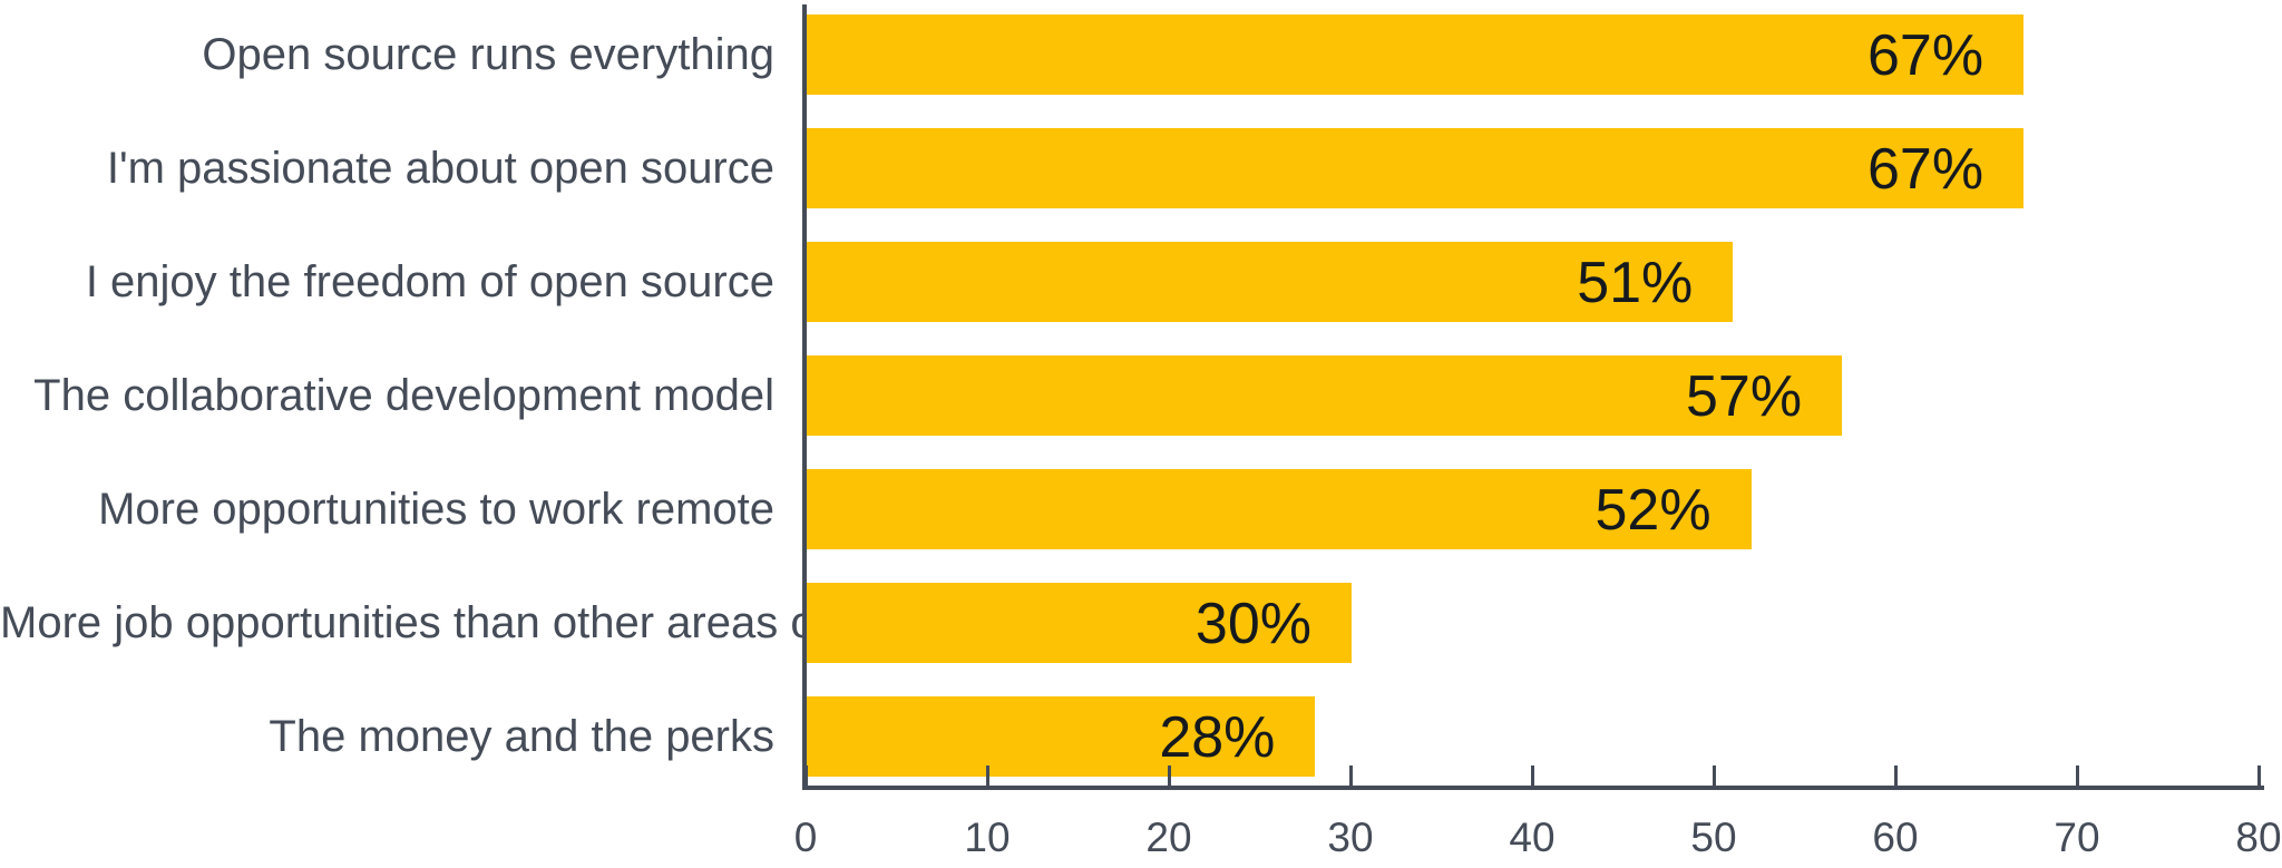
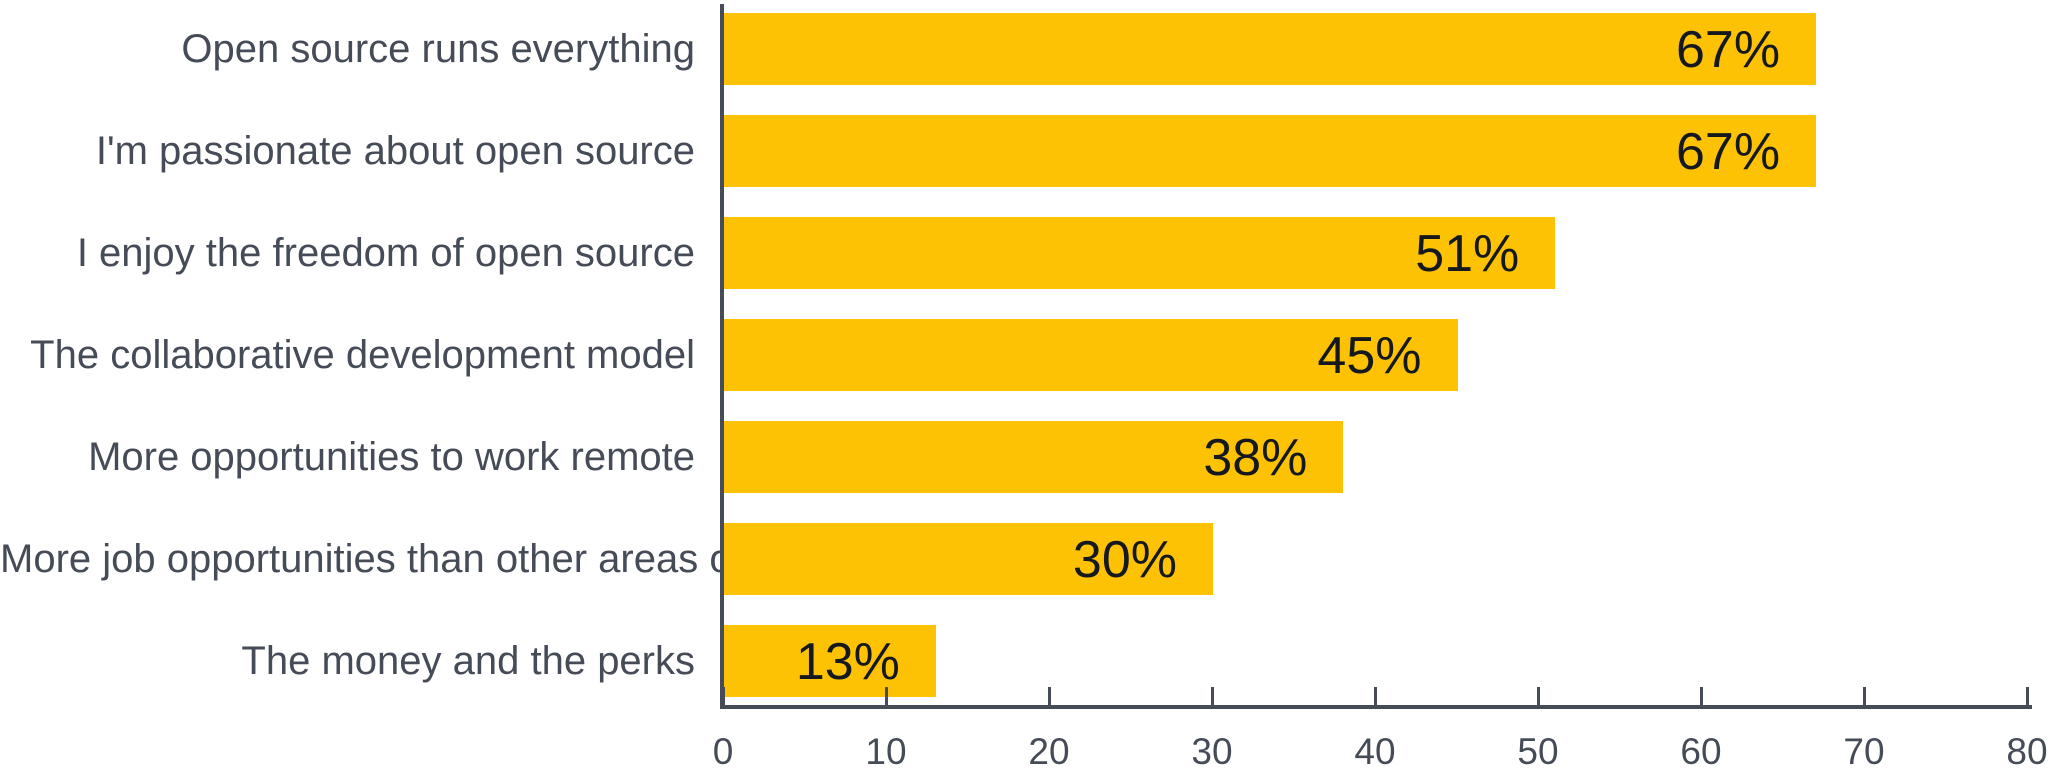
The collaborative development model: 57% -> 45%
More opportunities to work remote: 52% -> 38%
The money and the perks: 28% -> 13%
